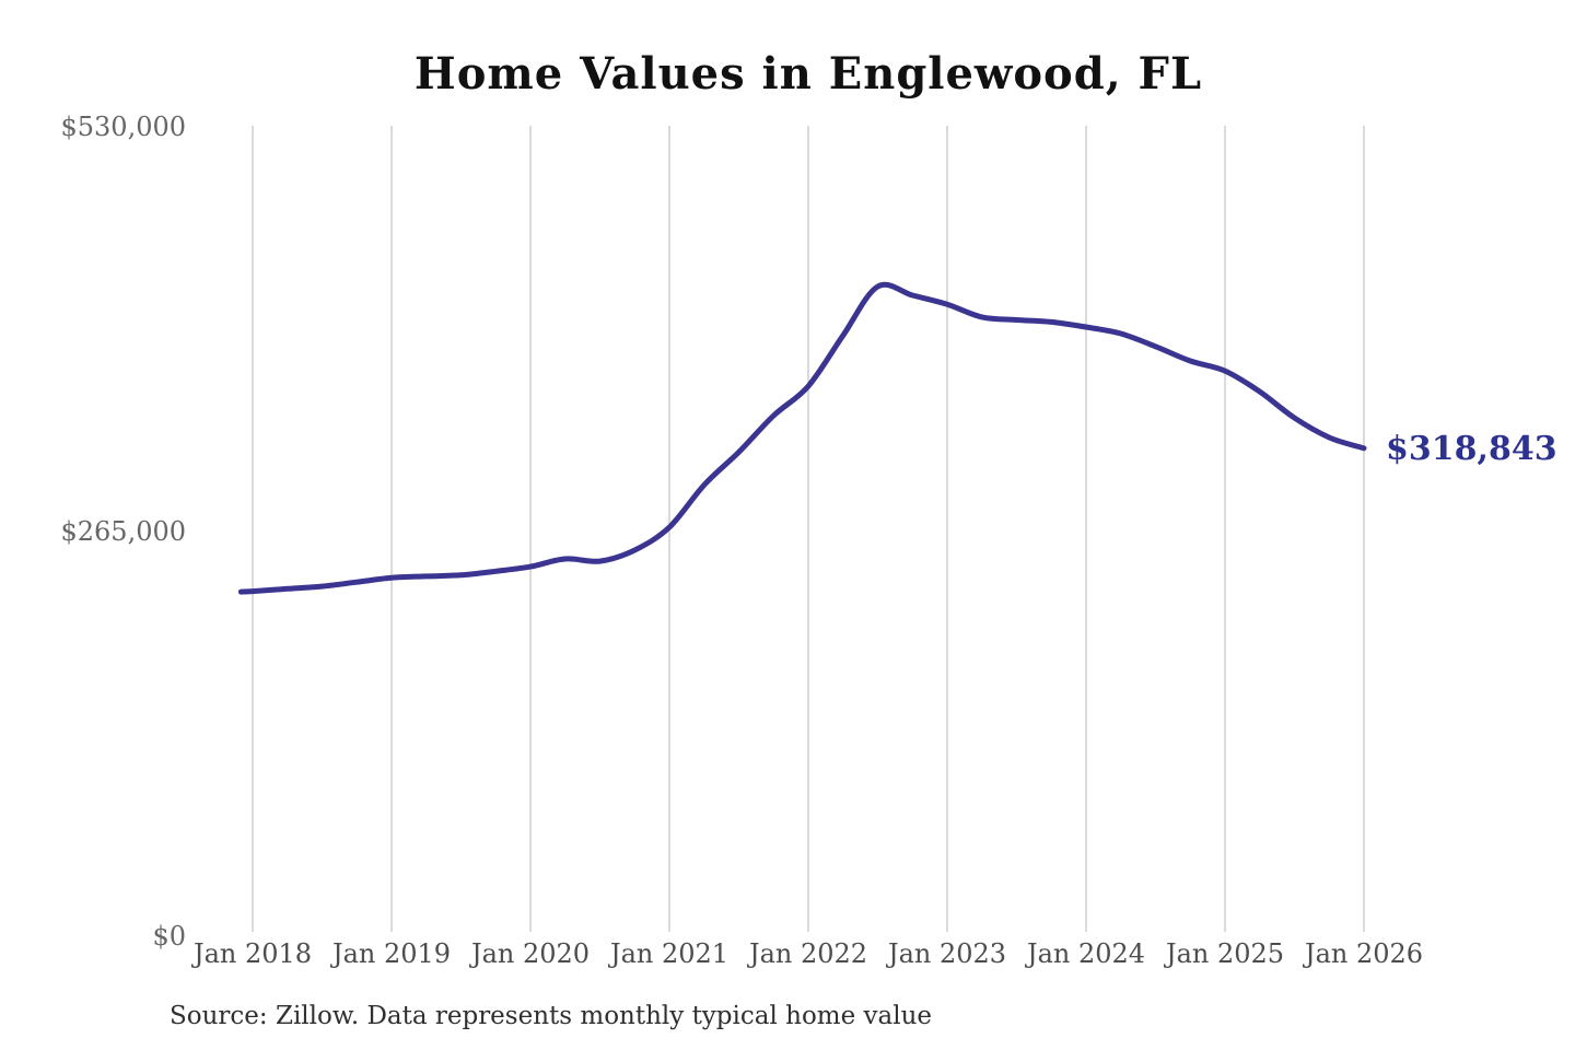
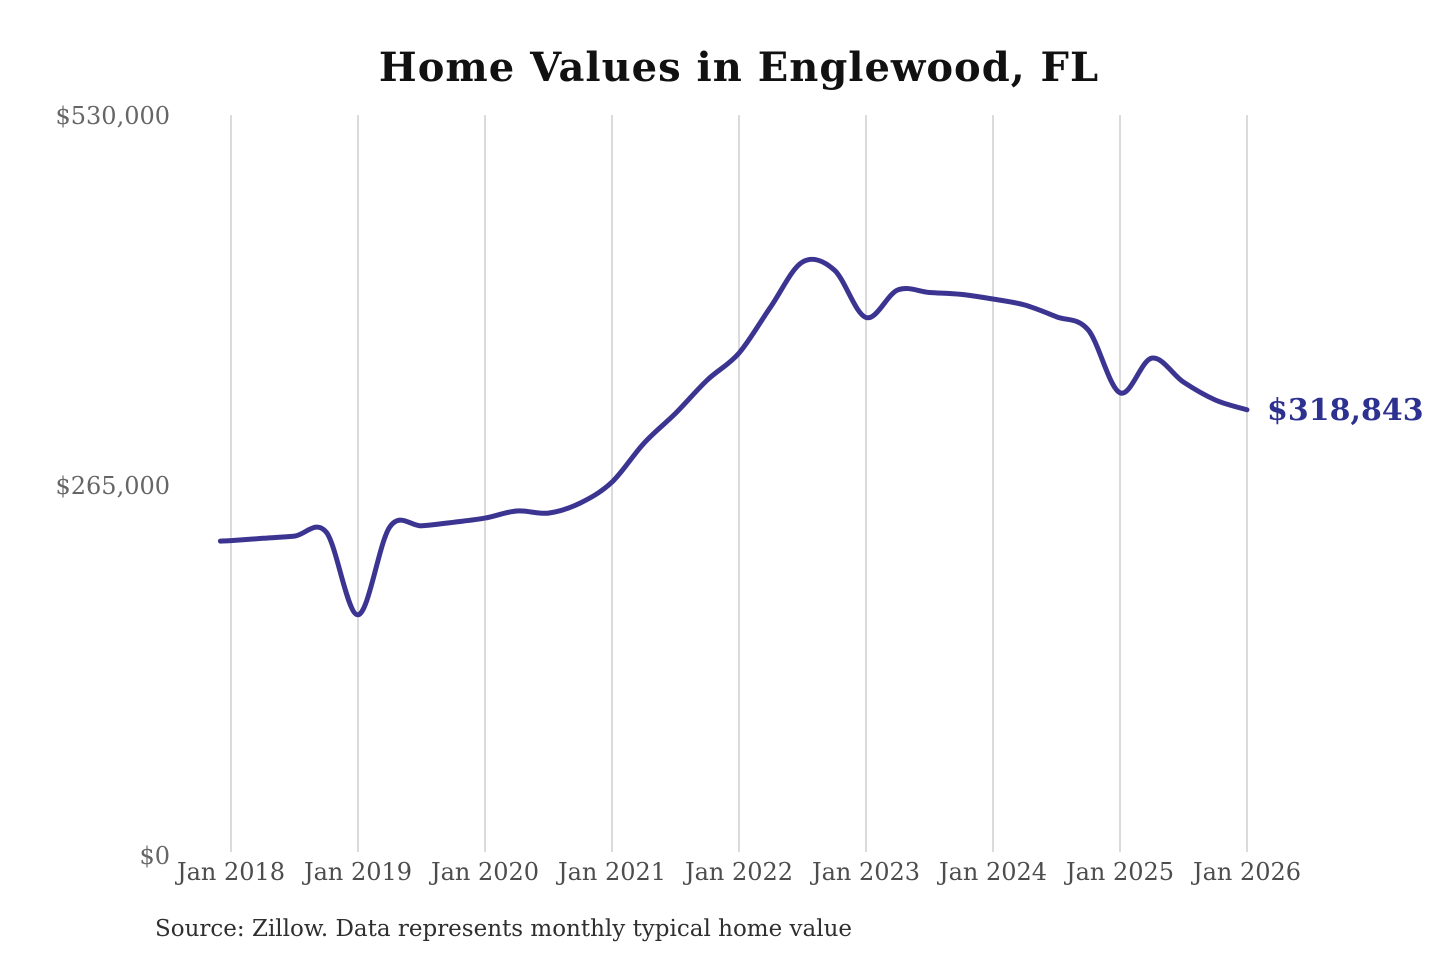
Jan 2019: $234000 -> $172000
Jan 2023: $413000 -> $385000
Jan 2025: $370000 -> $331000
